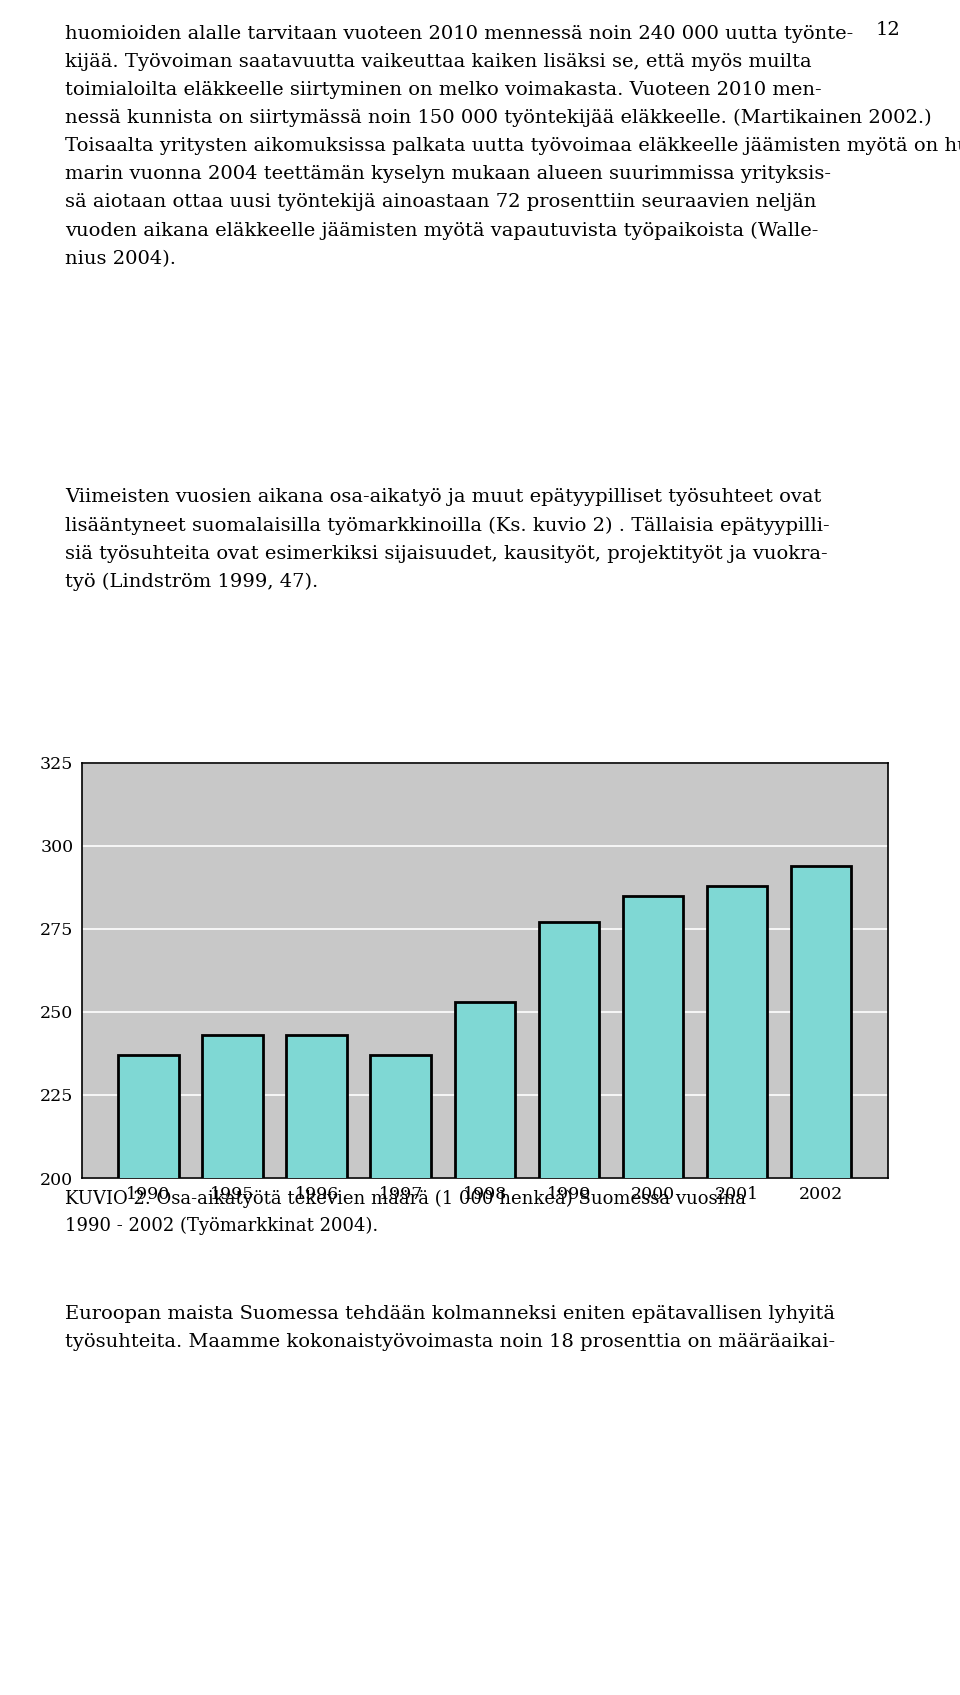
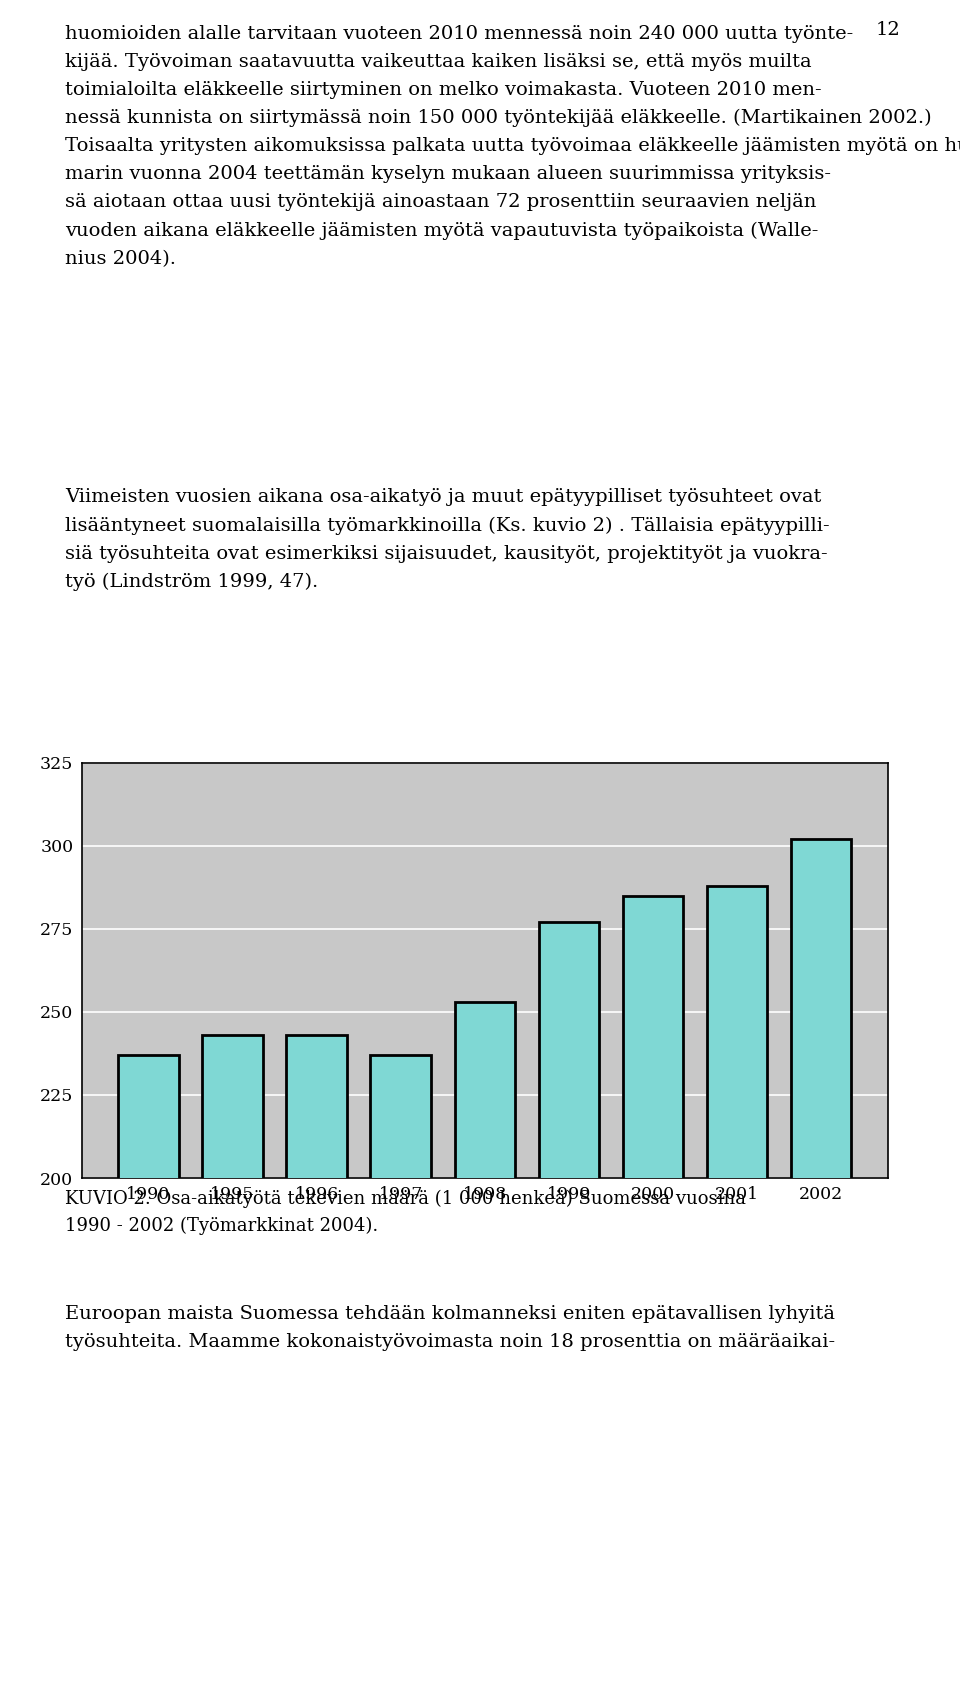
2002: 294 -> 302
